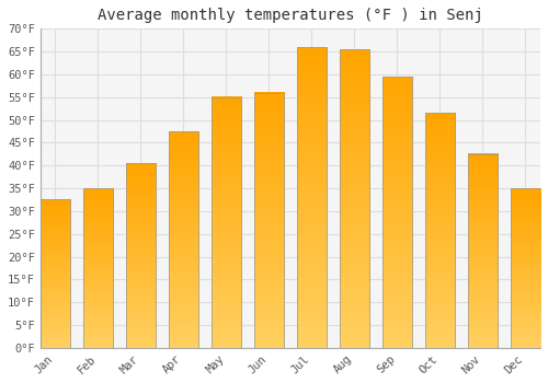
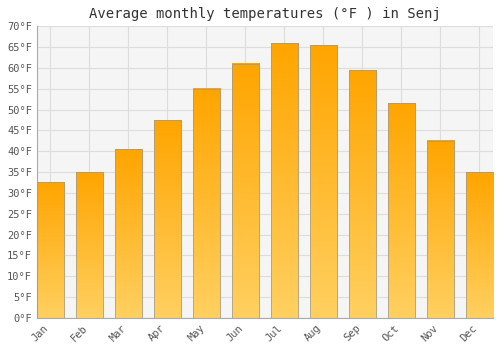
Jun: 56.0°F -> 61.0°F
